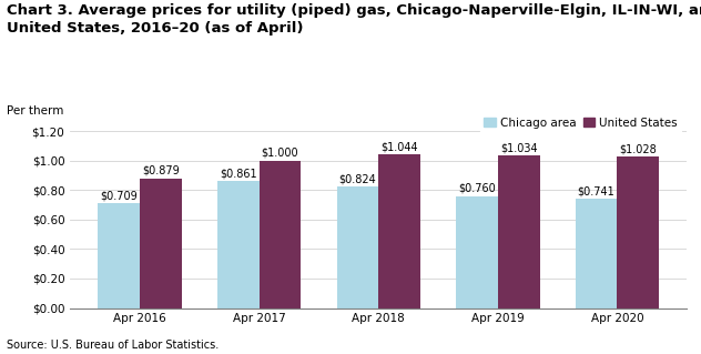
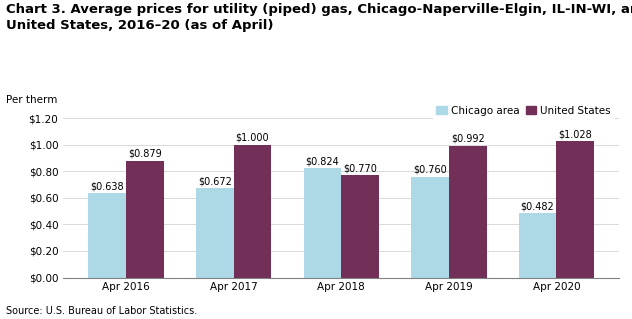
Chicago area/Apr 2016: $0.709 -> $0.638
Chicago area/Apr 2017: $0.861 -> $0.672
United States/Apr 2018: $1.044 -> $0.770
United States/Apr 2019: $1.034 -> $0.992
Chicago area/Apr 2020: $0.741 -> $0.482
